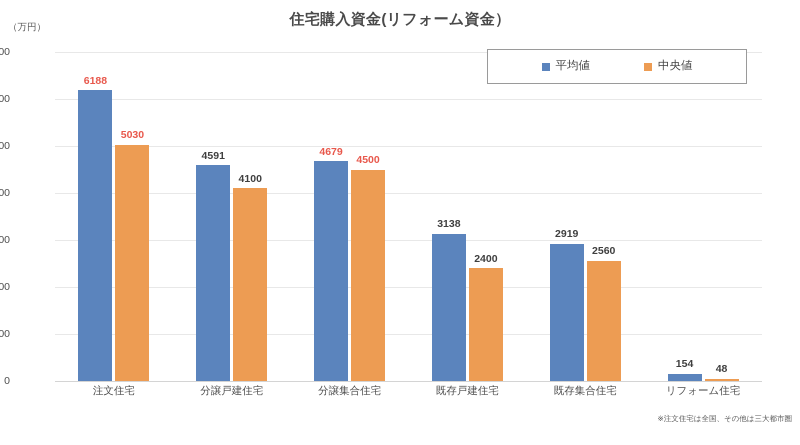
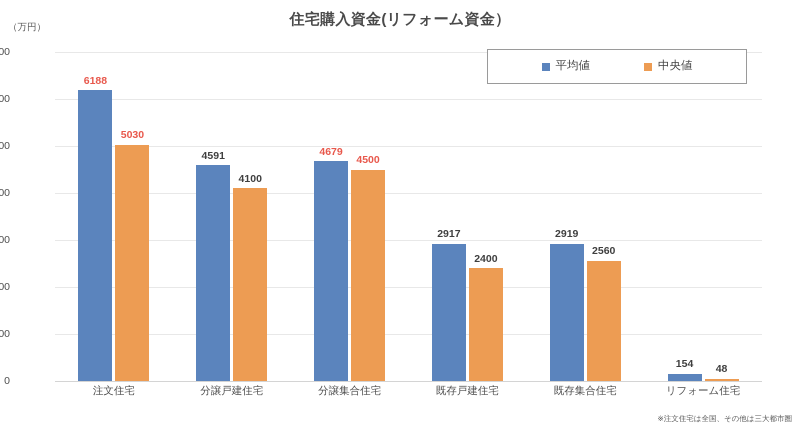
平均値/既存戸建住宅: 3138 -> 2917
